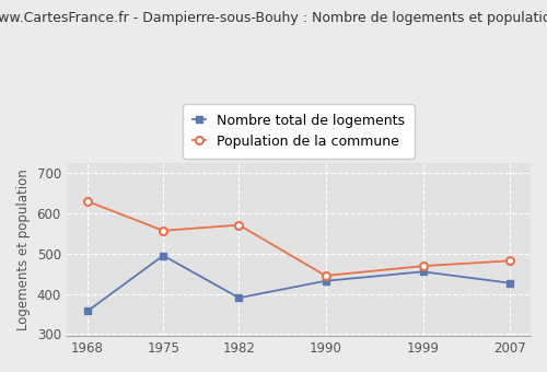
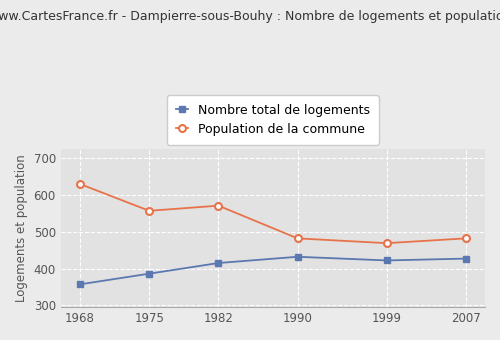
Nombre total de logements/1975: 495 -> 386
Nombre total de logements/1982: 390 -> 415
Population de la commune/1990: 445 -> 482
Nombre total de logements/1999: 455 -> 422
